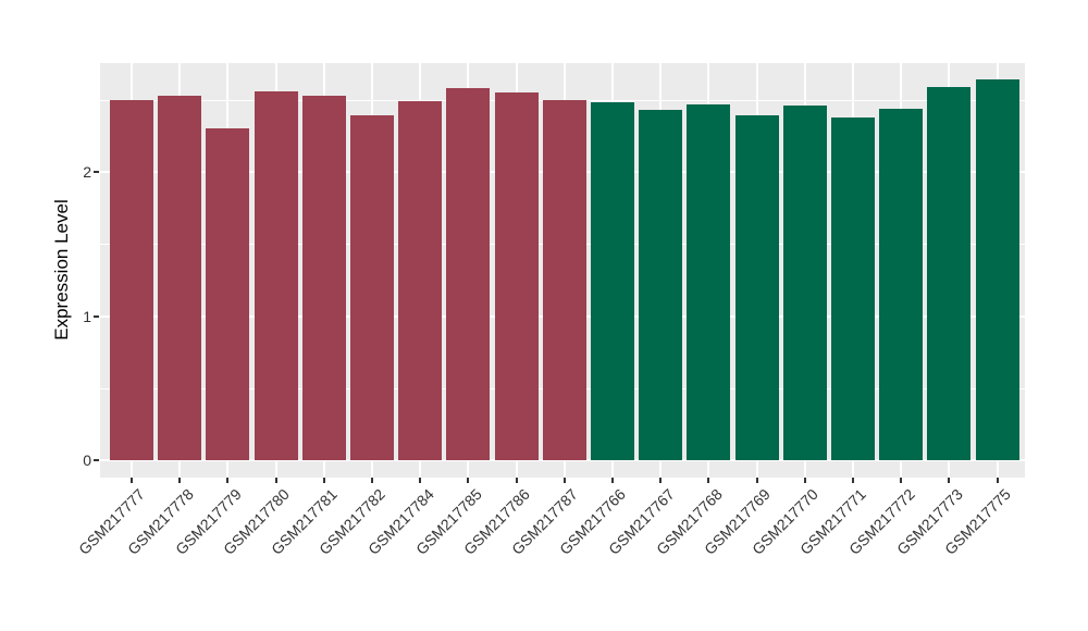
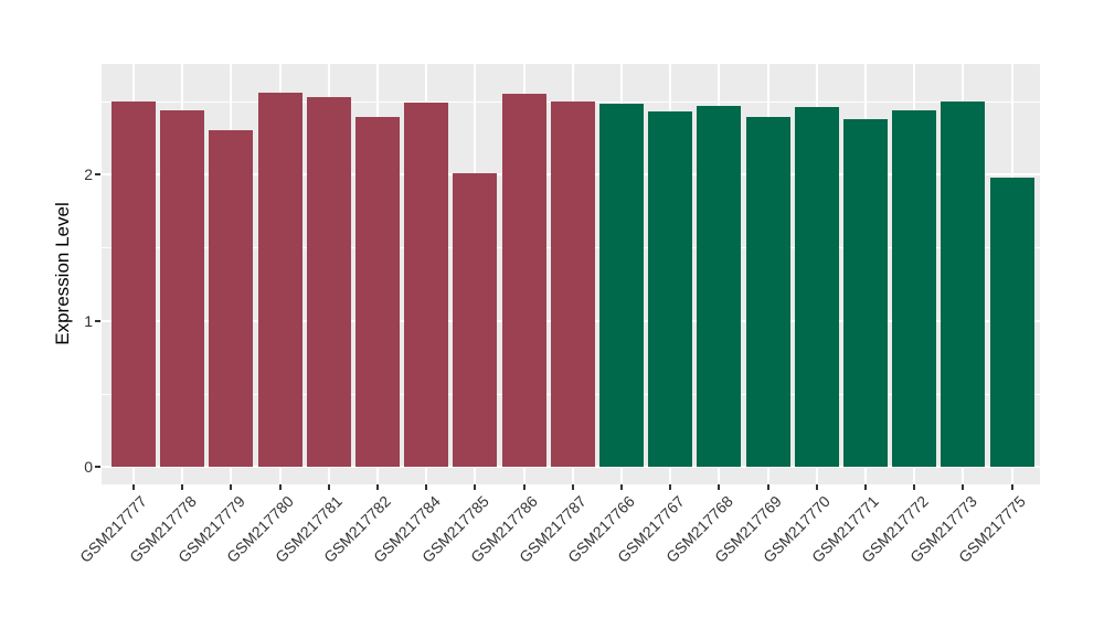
GSM217778: 2.53 -> 2.44
GSM217785: 2.58 -> 2.01
GSM217773: 2.59 -> 2.50
GSM217775: 2.64 -> 1.98
